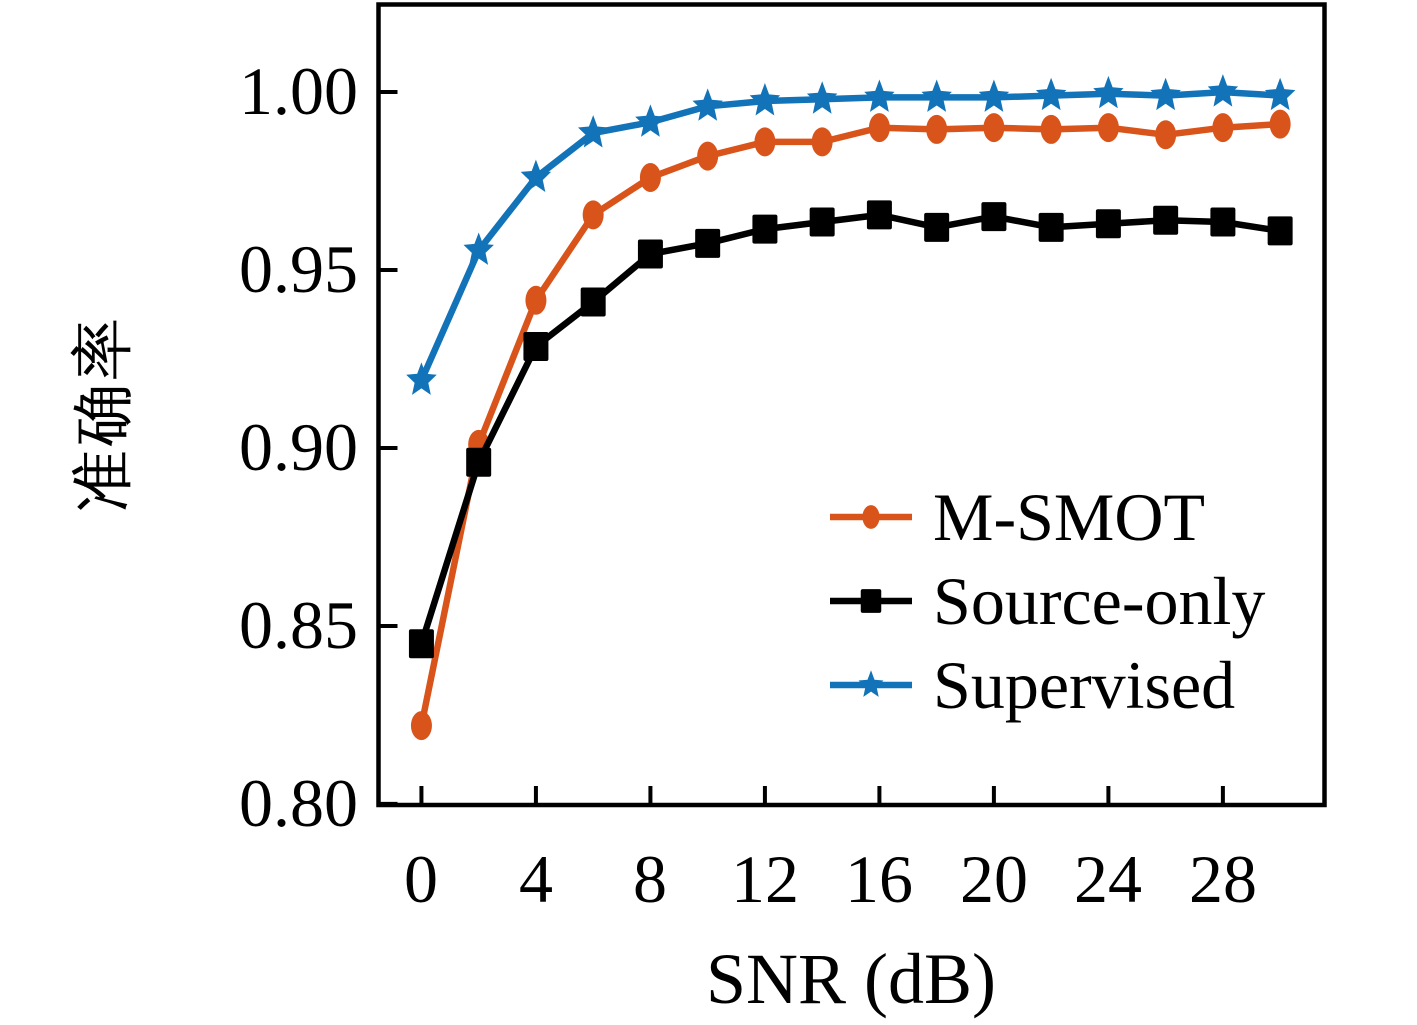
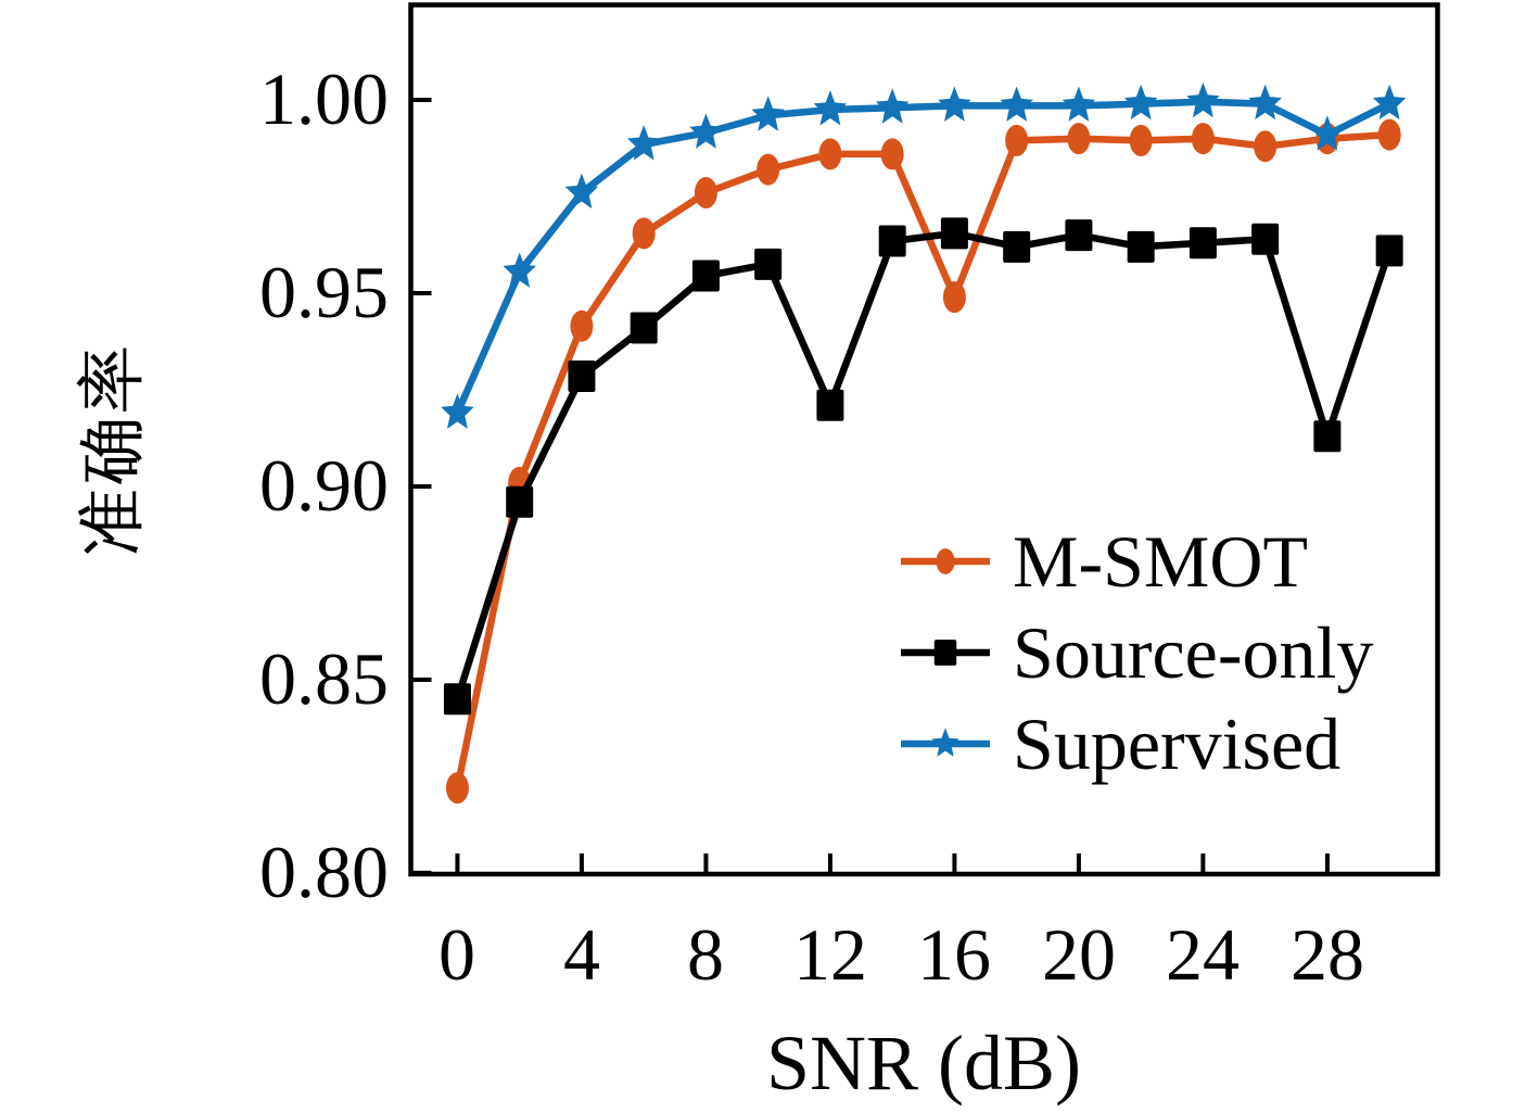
Source-only/12: 0.962 -> 0.921
M-SMOT/16: 0.990 -> 0.949
Source-only/28: 0.964 -> 0.913
Supervised/28: 1.000 -> 0.991
